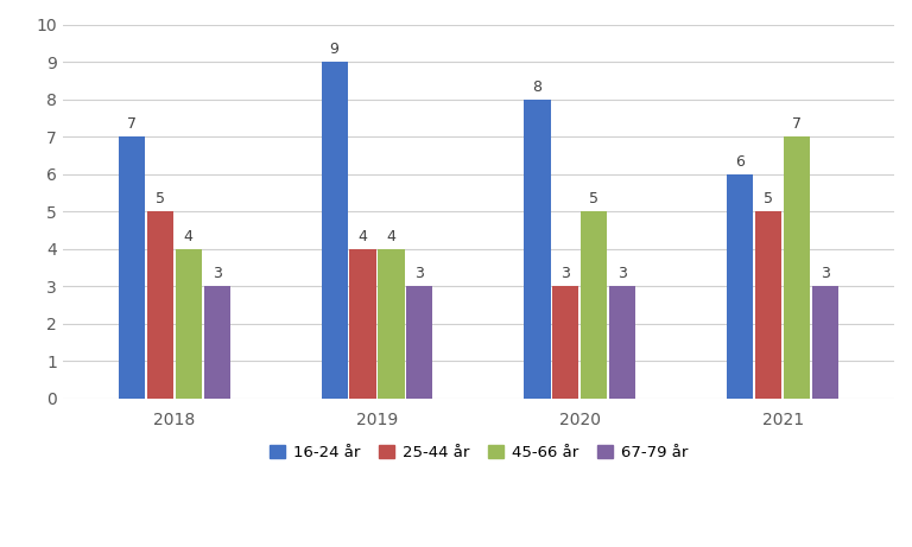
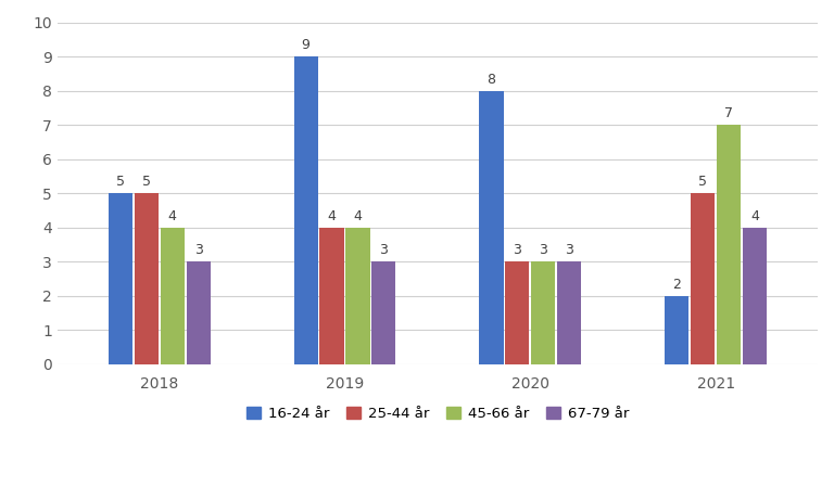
16-24 år/2018: 7 -> 5
45-66 år/2020: 5 -> 3
16-24 år/2021: 6 -> 2
67-79 år/2021: 3 -> 4
